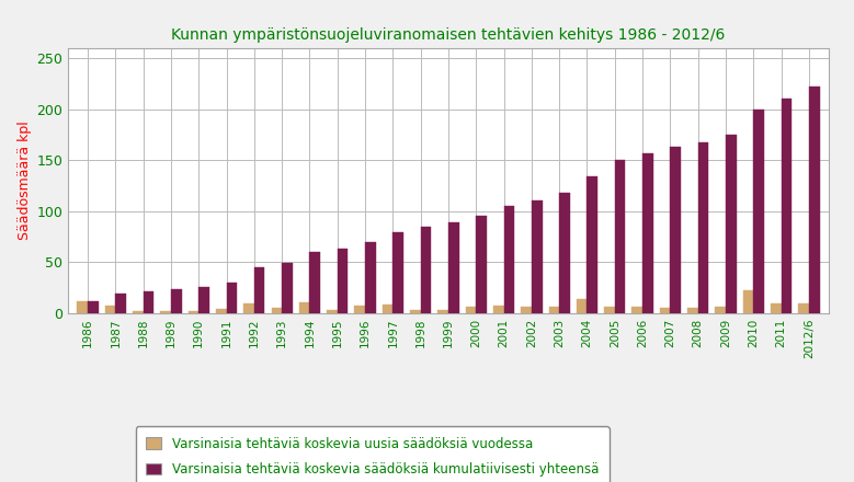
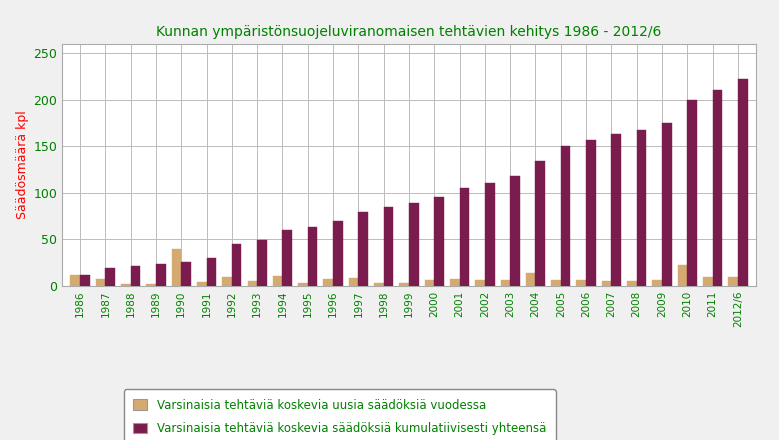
Varsinaisia tehtäviä koskevia uusia säädöksiä vuodessa/1990: 2 -> 40
